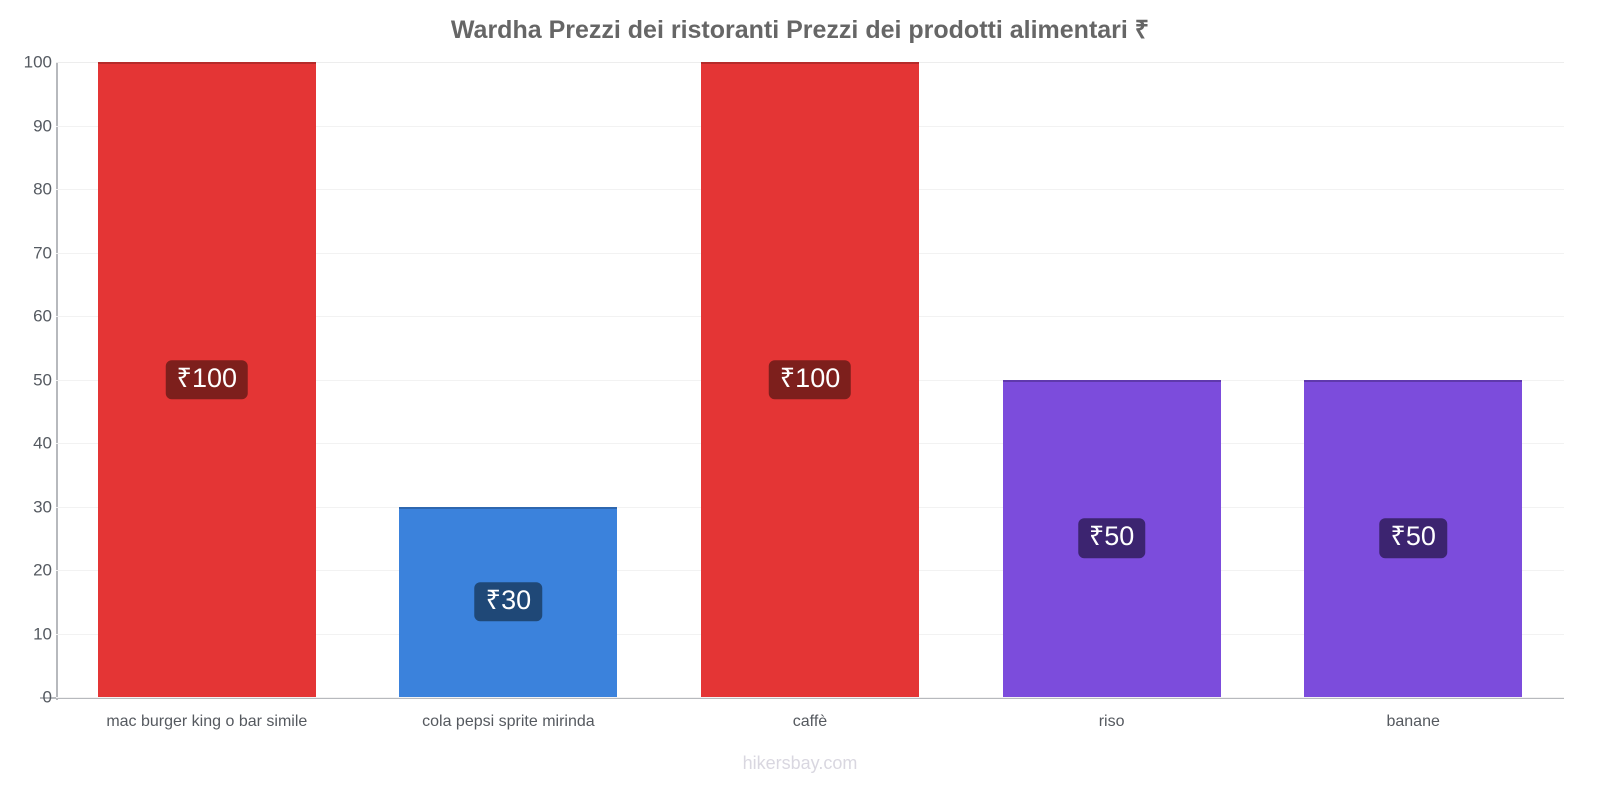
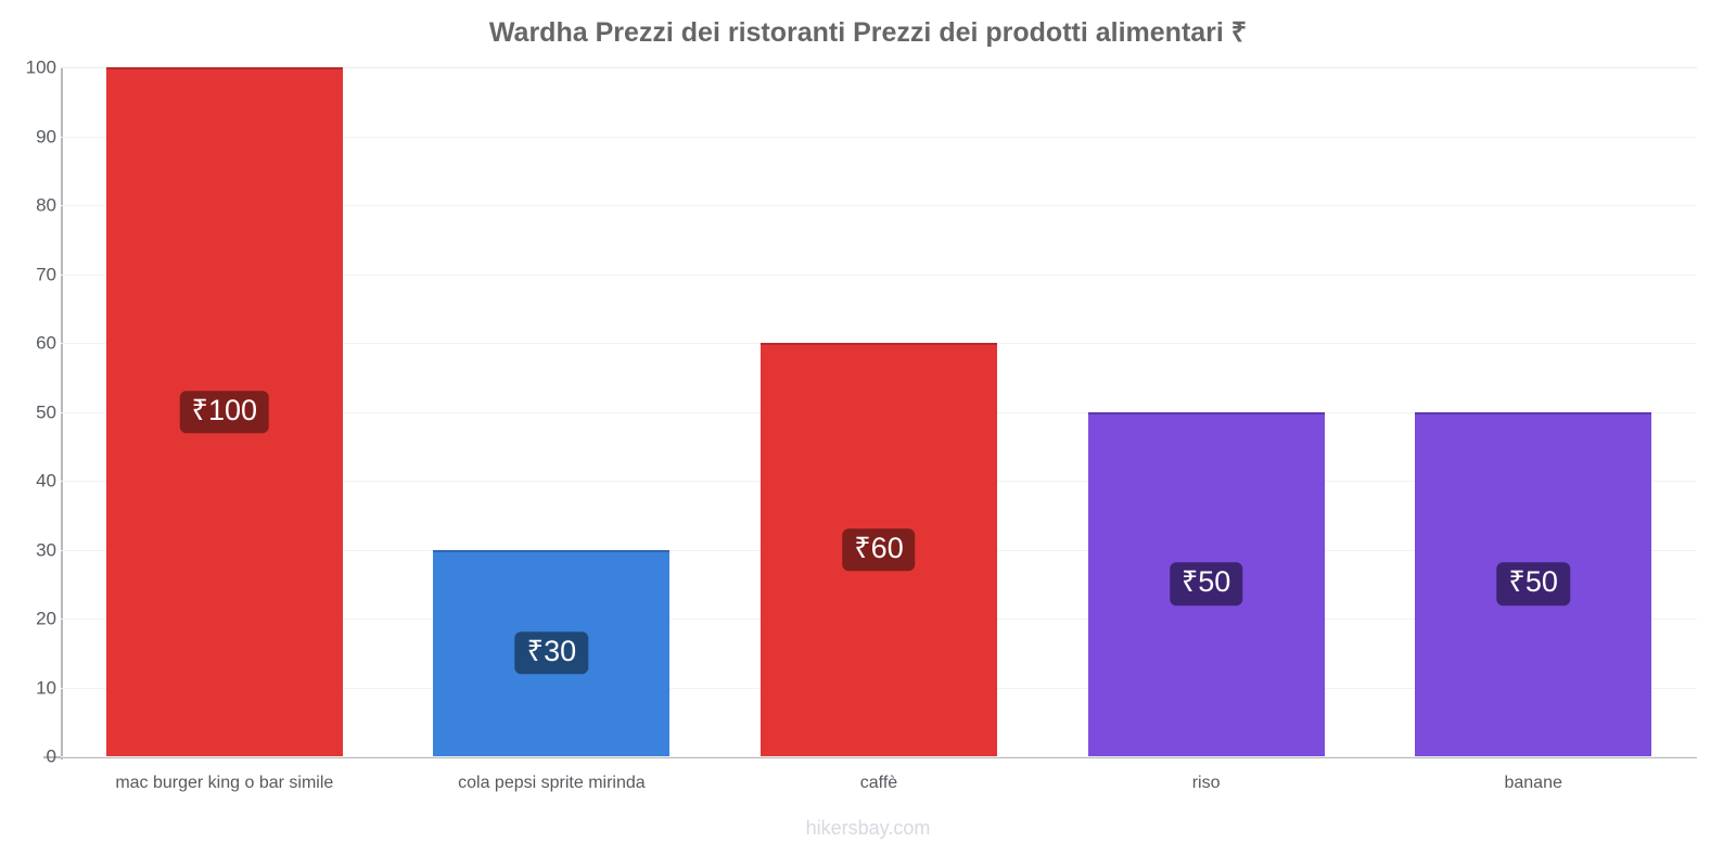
caffè: 100 -> 60
